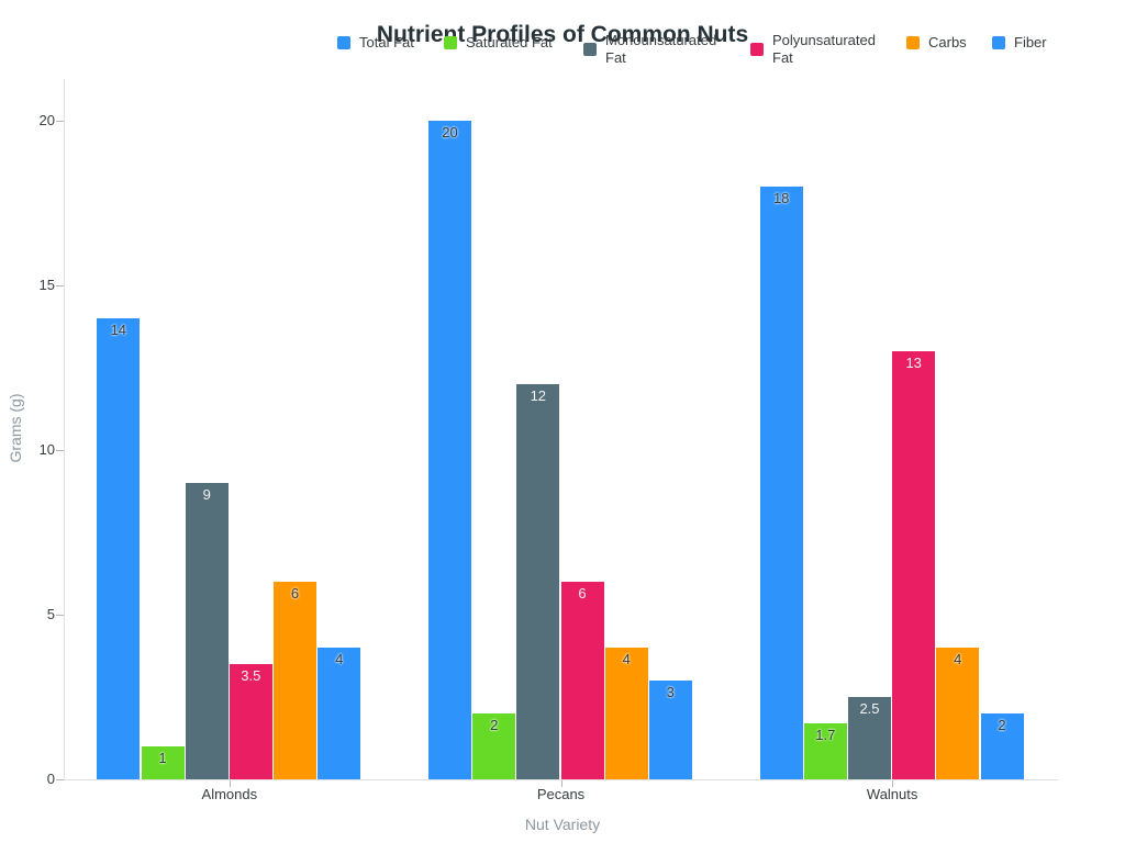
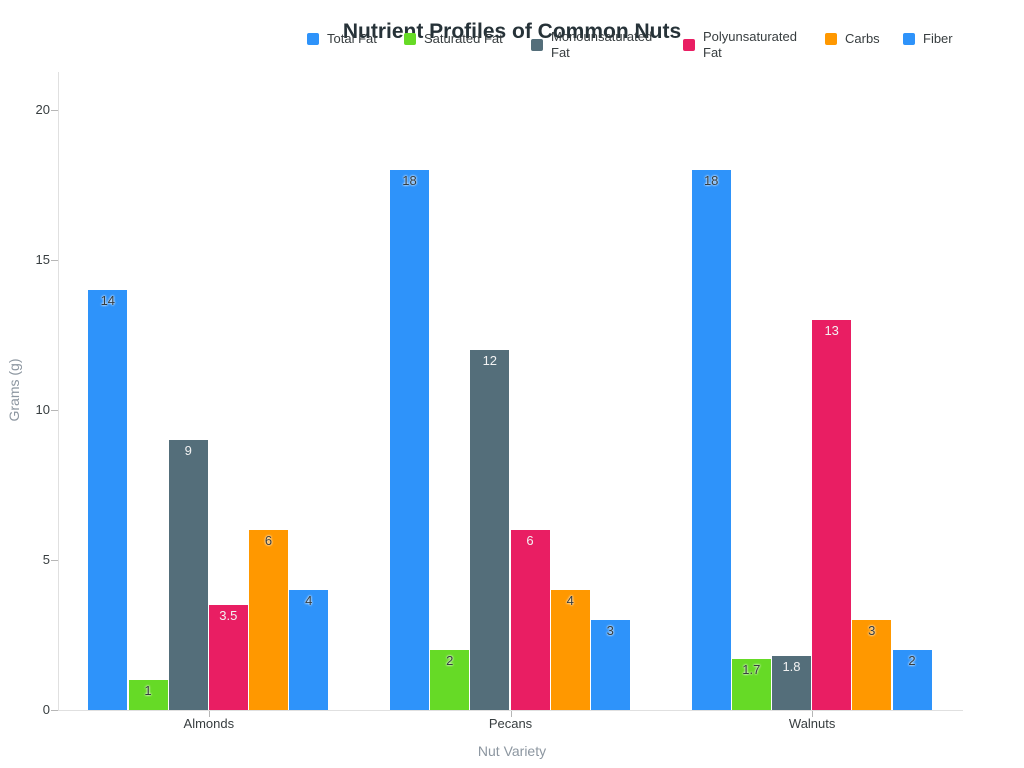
Total Fat/Pecans: 20 -> 18
Monounsaturated Fat/Walnuts: 2.5 -> 1.8
Carbs/Walnuts: 4 -> 3
